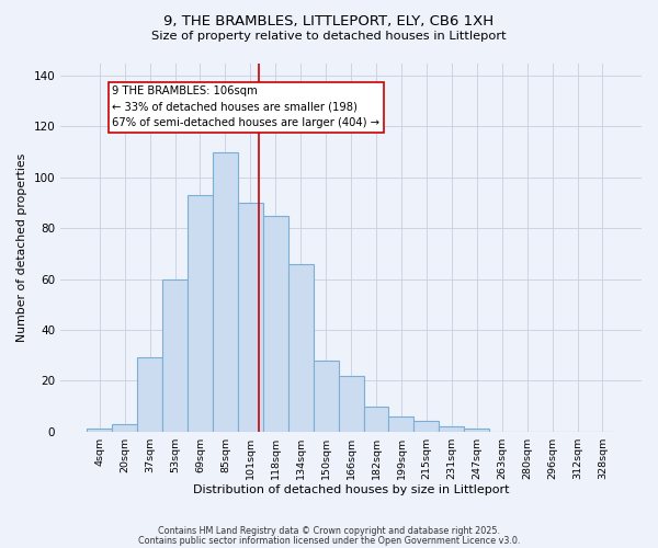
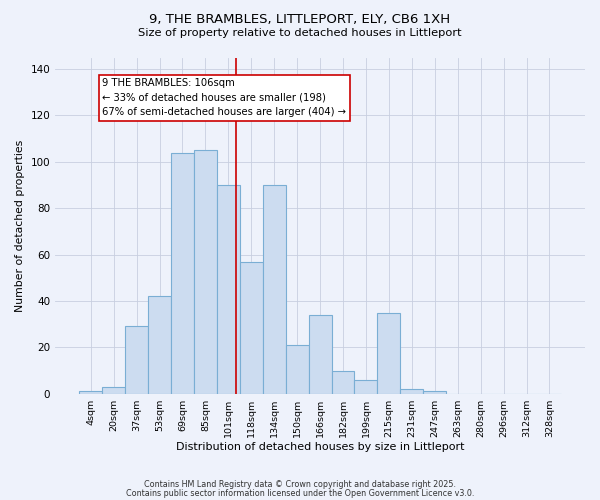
53sqm: 60 -> 42
69sqm: 93 -> 104
85sqm: 110 -> 105
118sqm: 85 -> 57
134sqm: 66 -> 90
150sqm: 28 -> 21
166sqm: 22 -> 34
215sqm: 4 -> 35
